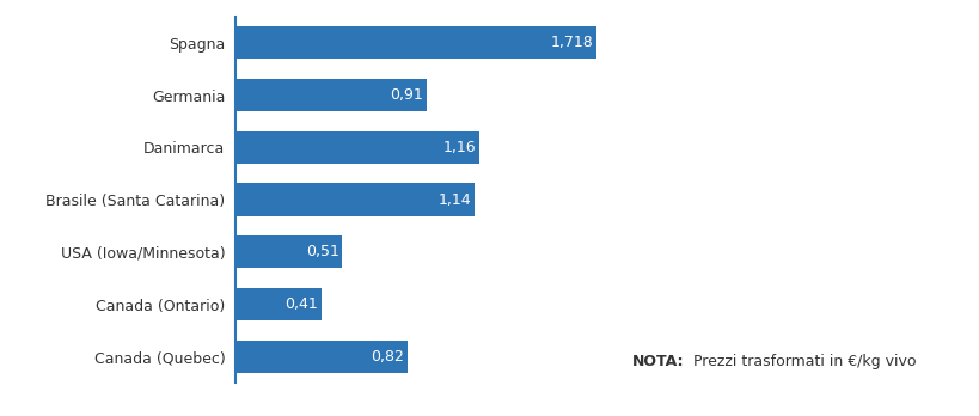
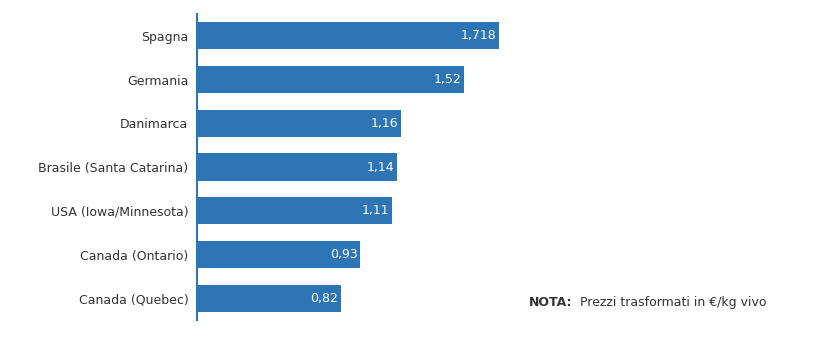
Germania: 0,91 -> 1,52
USA (Iowa/Minnesota): 0,51 -> 1,11
Canada (Ontario): 0,41 -> 0,93
